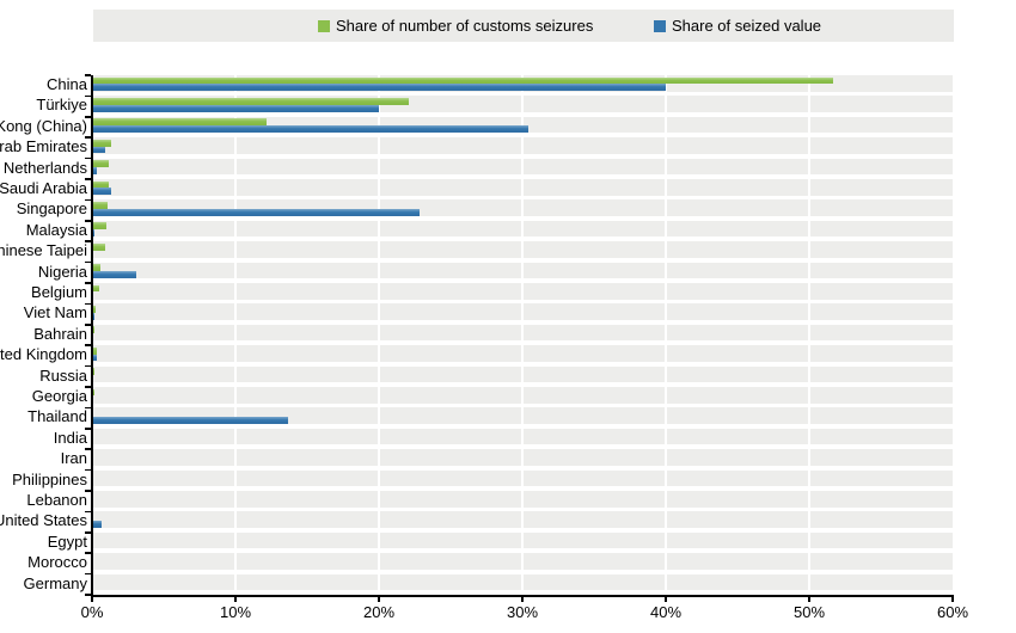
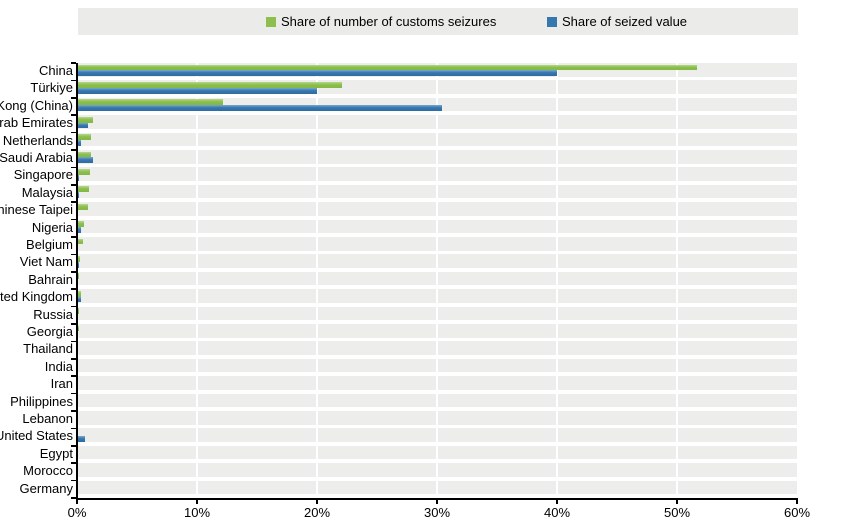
Share of seized value/Singapore: 22.8% -> 0.2%
Share of seized value/Nigeria: 3.1% -> 0.3%
Share of seized value/Thailand: 13.7% -> 0.1%
